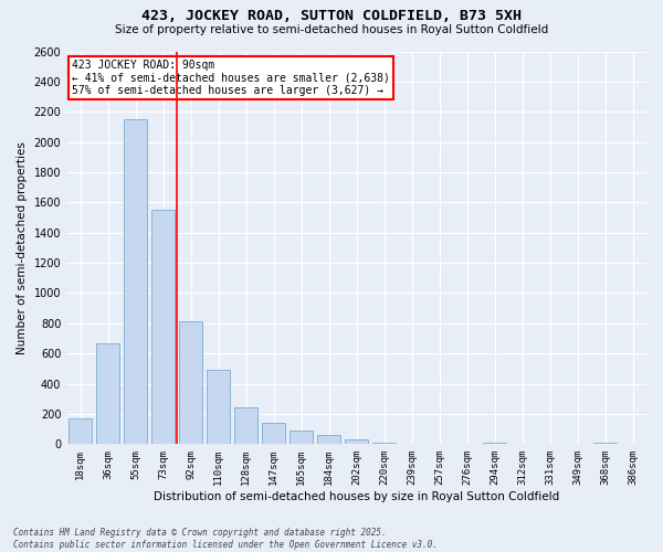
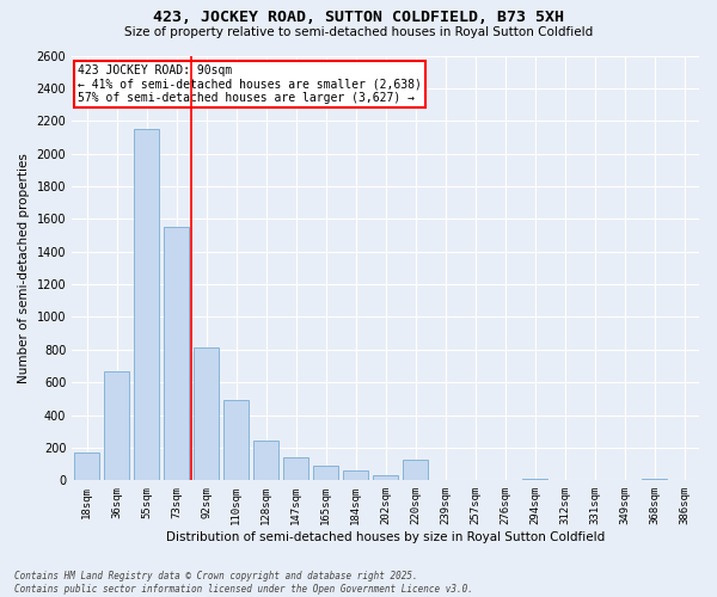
220sqm: 10 -> 130
